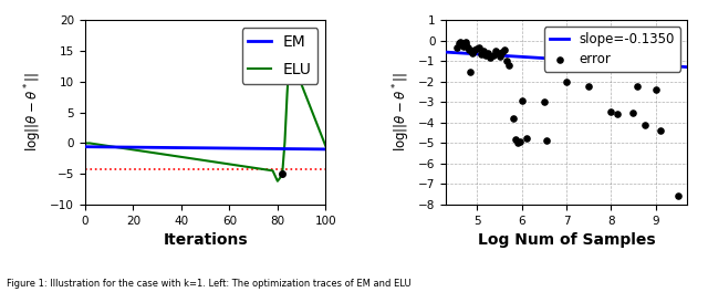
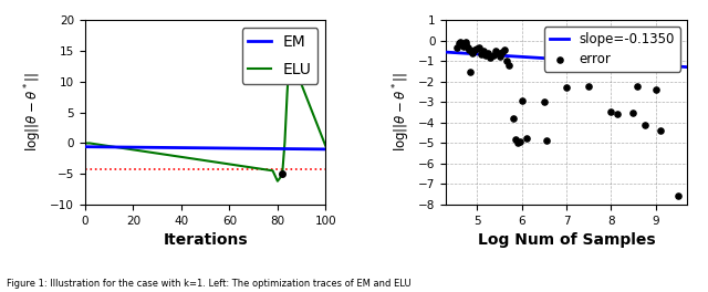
7: -2.0 -> -2.3
